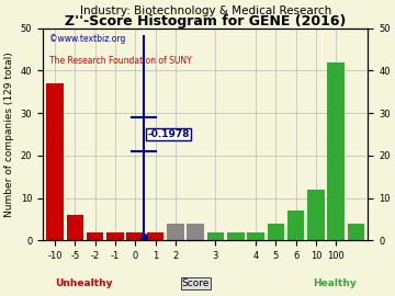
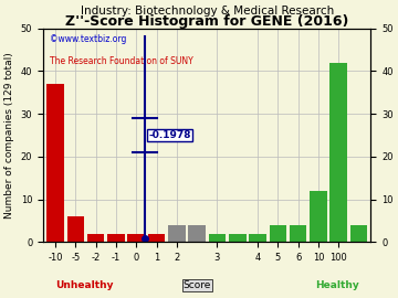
6: 7 -> 4
